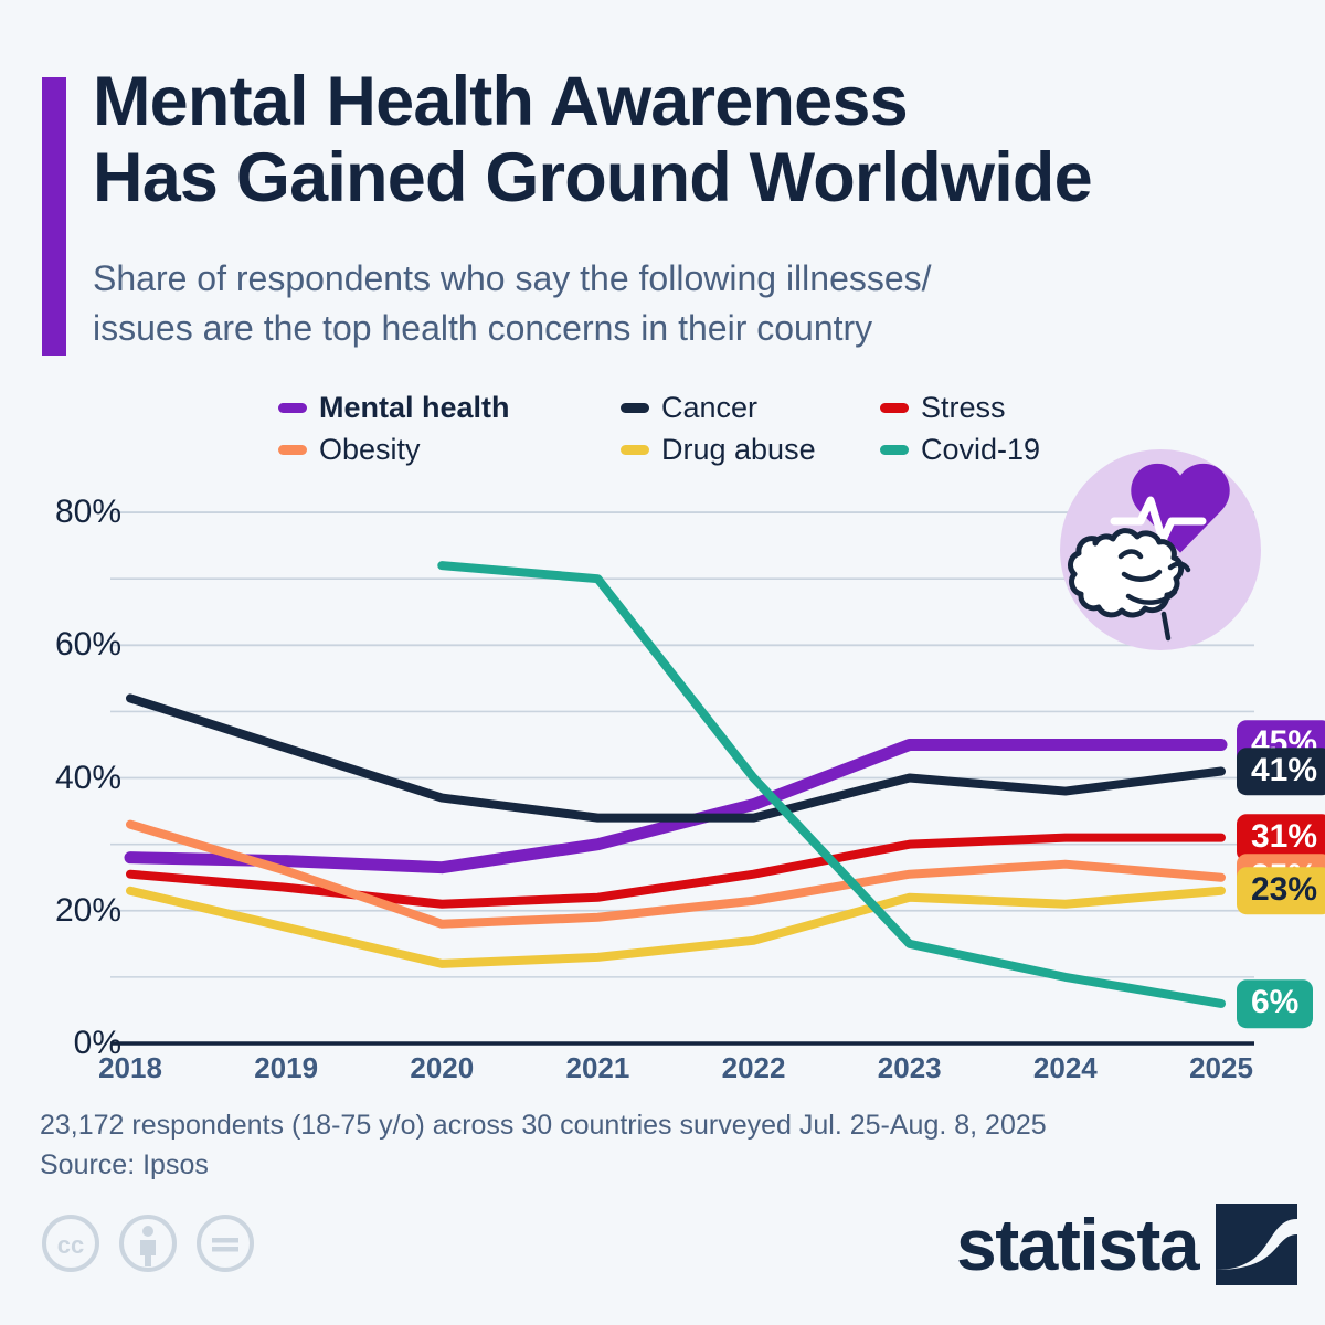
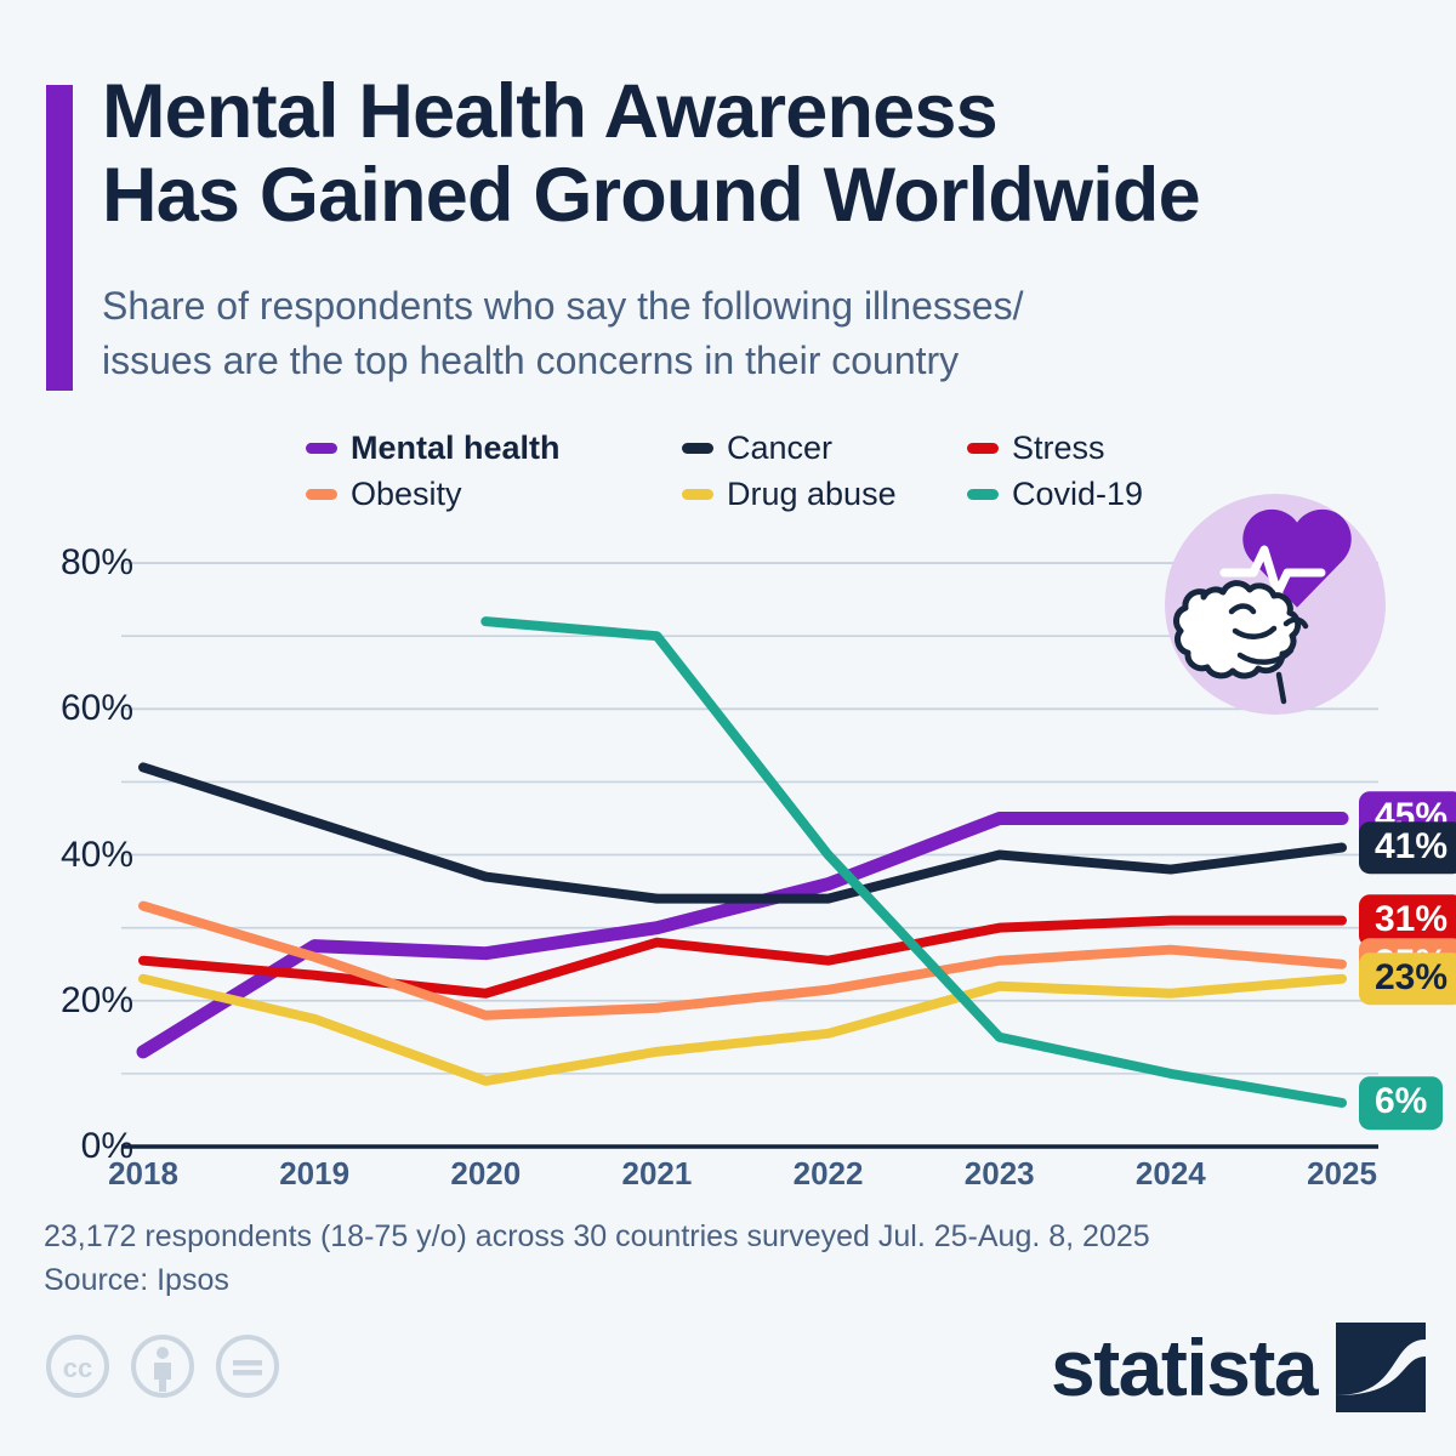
Mental health/2018: 28% -> 13%
Drug abuse/2020: 12% -> 9%
Stress/2021: 22% -> 28%
